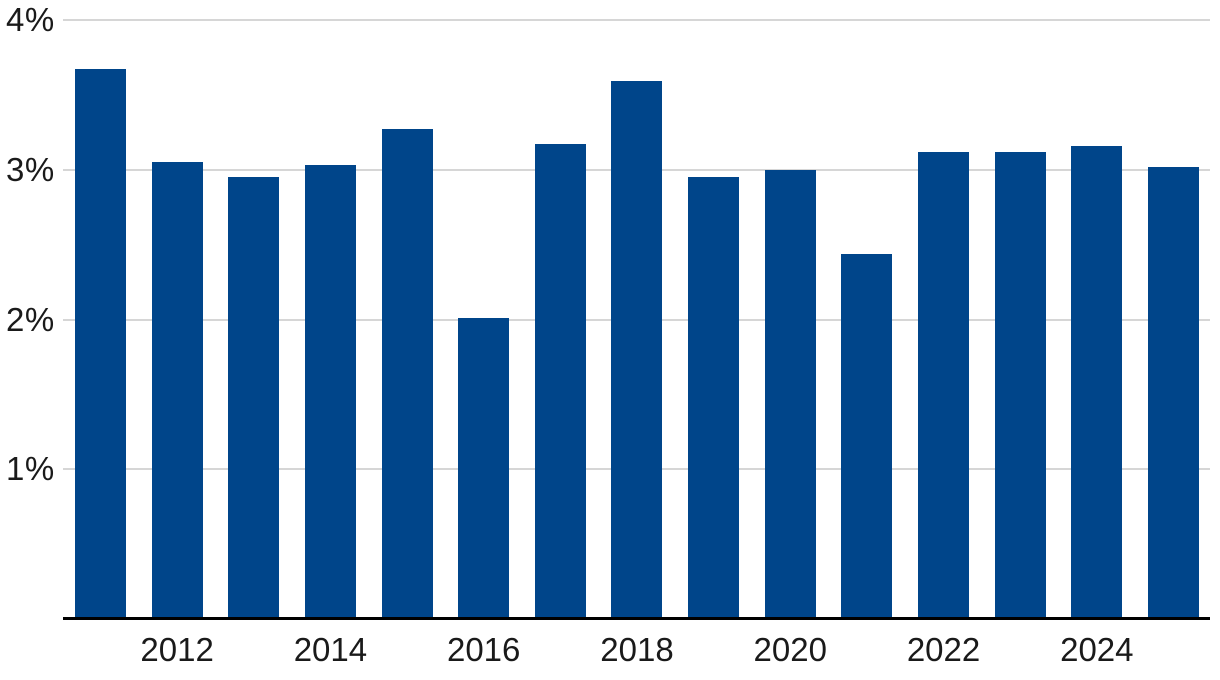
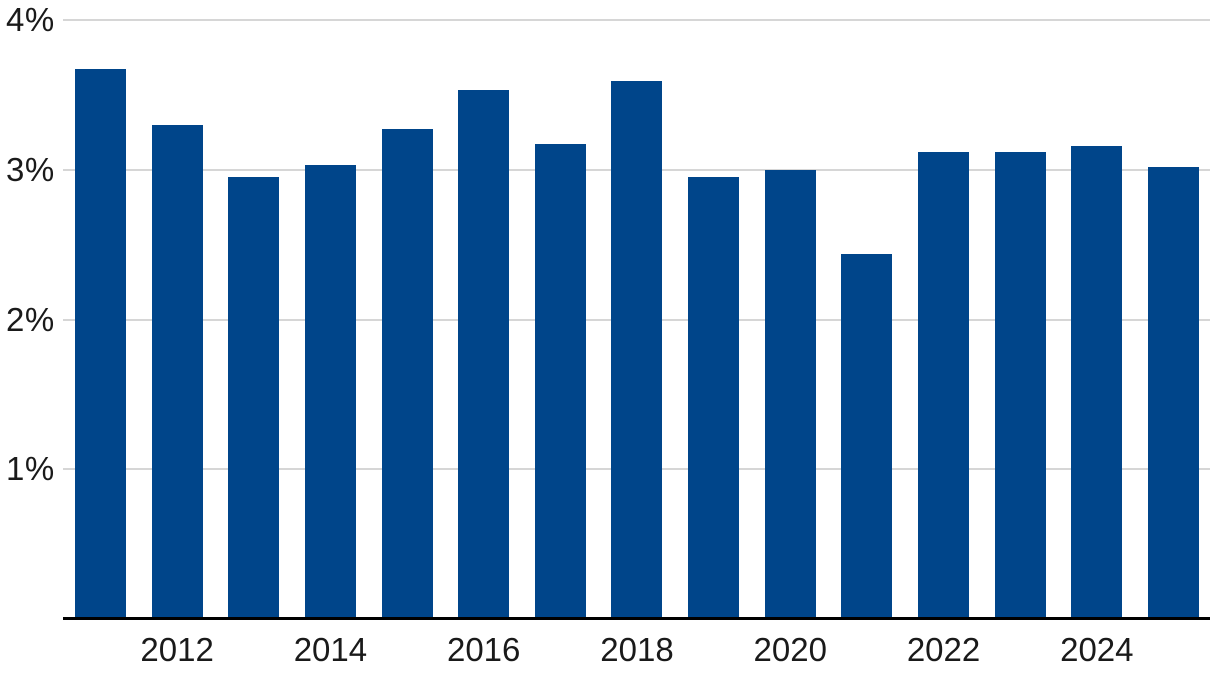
2012: 3.05% -> 3.30%
2016: 2.01% -> 3.53%
